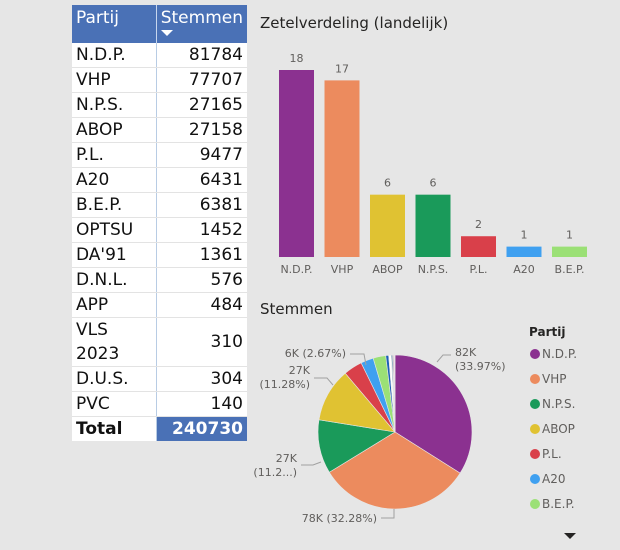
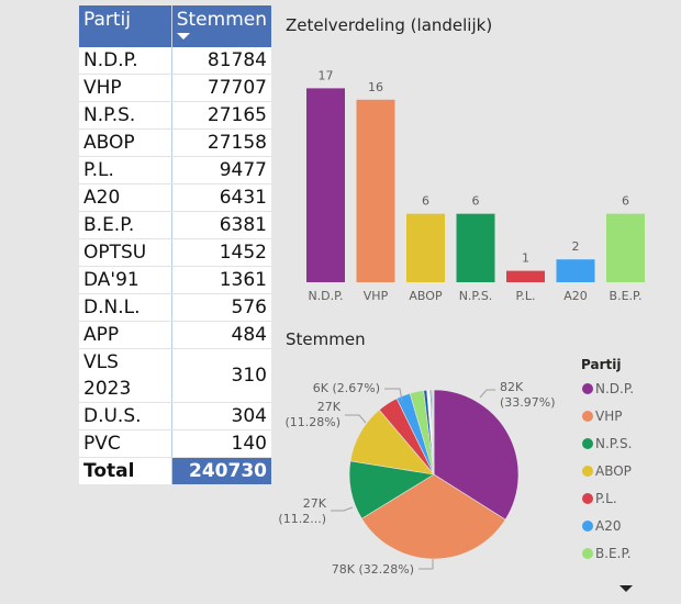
Zetelverdeling (landelijk)/N.D.P.: 18 -> 17
Zetelverdeling (landelijk)/VHP: 17 -> 16
Zetelverdeling (landelijk)/P.L.: 2 -> 1
Zetelverdeling (landelijk)/A20: 1 -> 2
Zetelverdeling (landelijk)/B.E.P.: 1 -> 6
